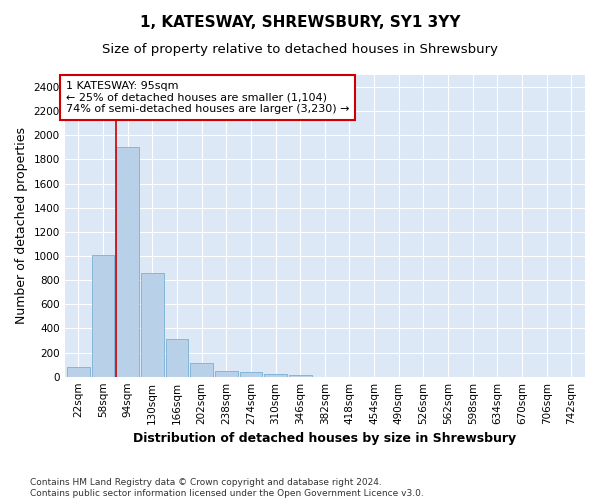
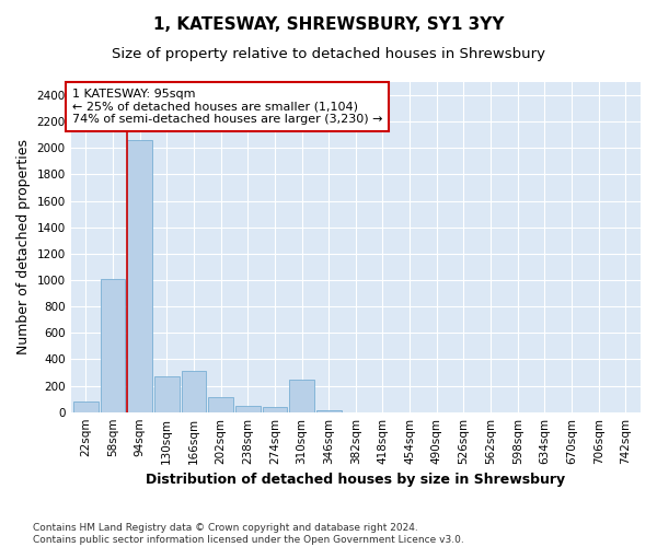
94sqm: 1900 -> 2060
130sqm: 860 -> 270
310sqm: 20 -> 250
